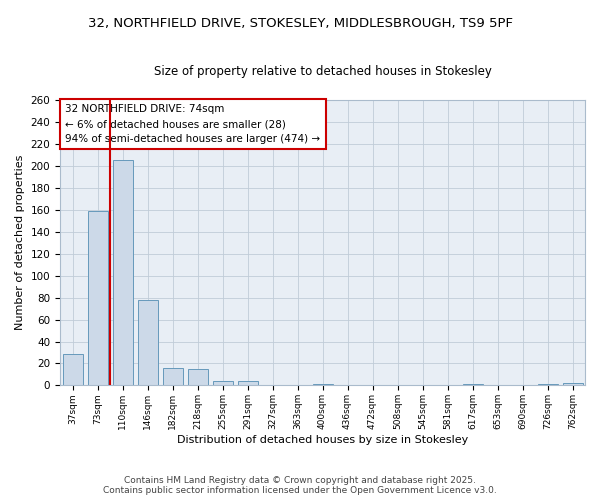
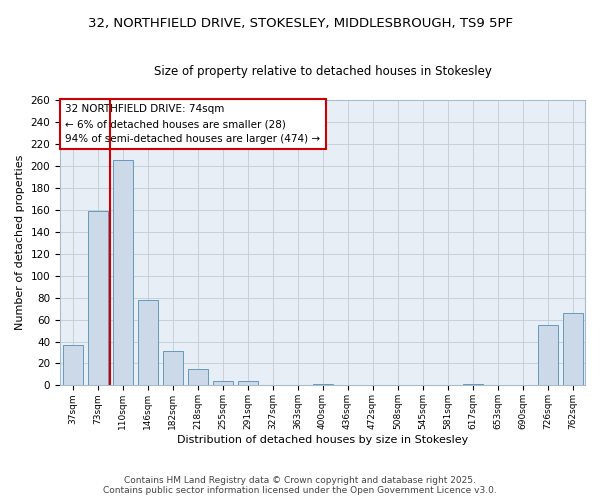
37sqm: 29 -> 37
182sqm: 16 -> 31
726sqm: 1 -> 55
762sqm: 2 -> 66
